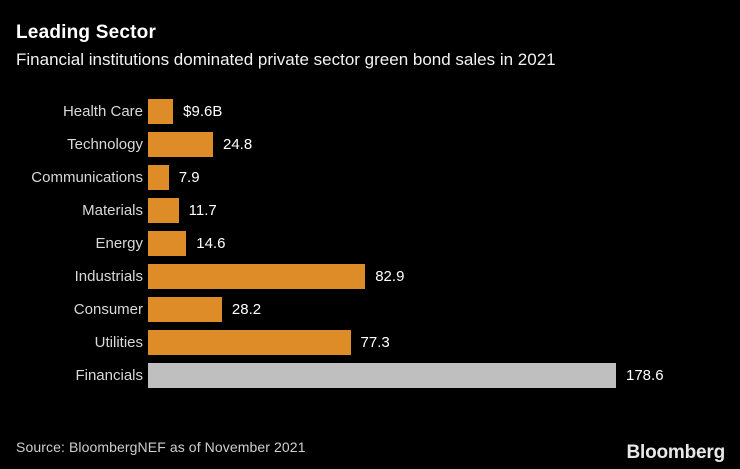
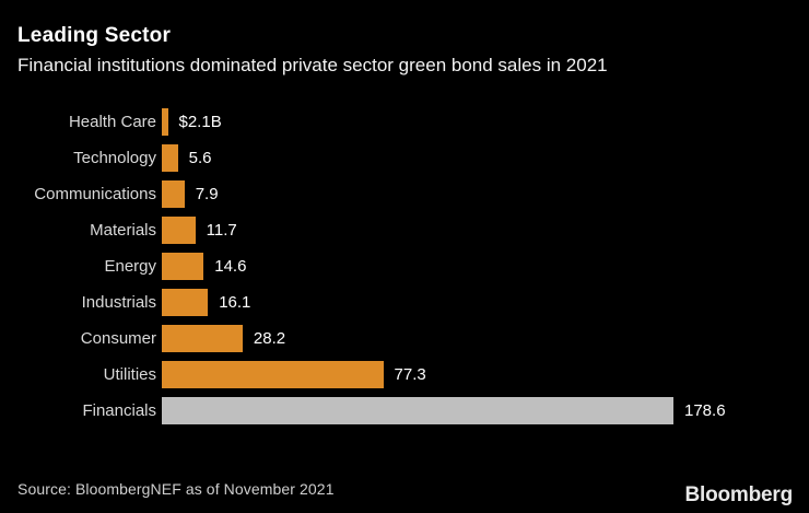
Health Care: $9.6B -> $2.1B
Technology: 24.8 -> 5.6
Industrials: 82.9 -> 16.1
